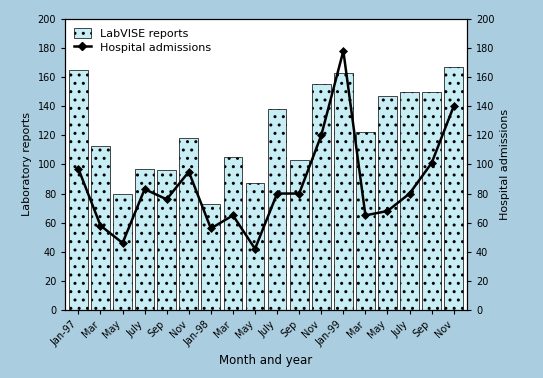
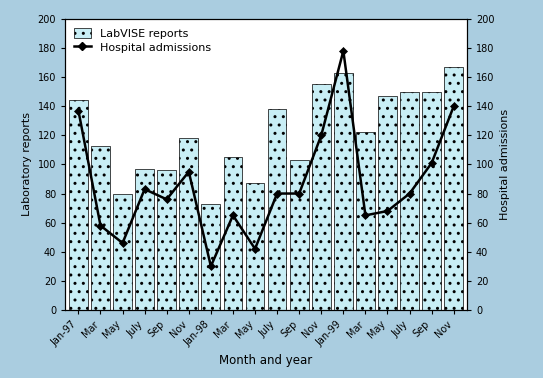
LabVISE reports/Jan-97: 165 -> 144
Hospital admissions/Jan-97: 97 -> 137
Hospital admissions/Jan-98: 56 -> 30
